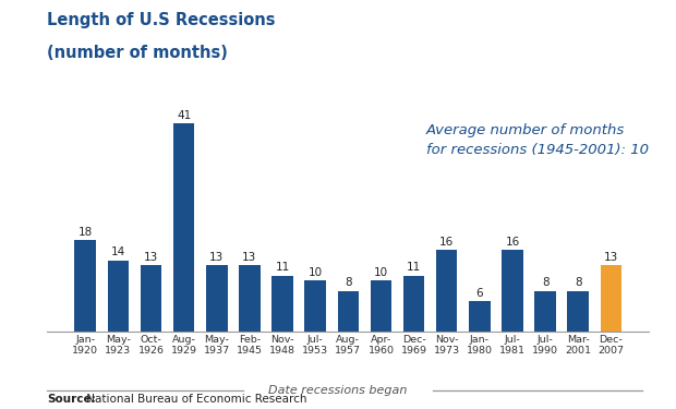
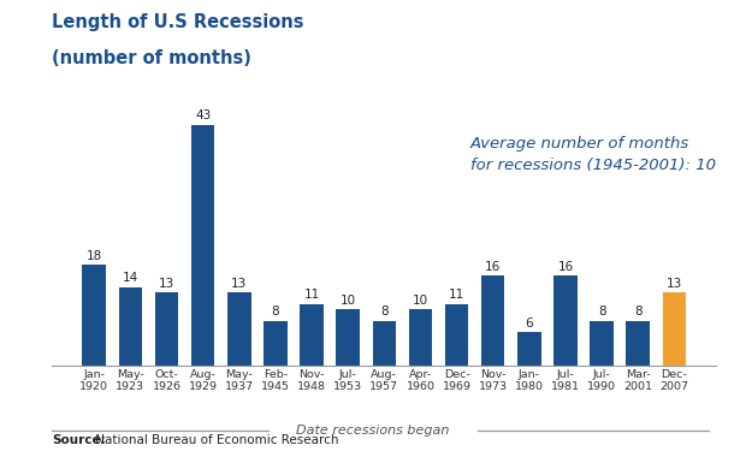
Aug- 1929: 41 -> 43
Feb- 1945: 13 -> 8
